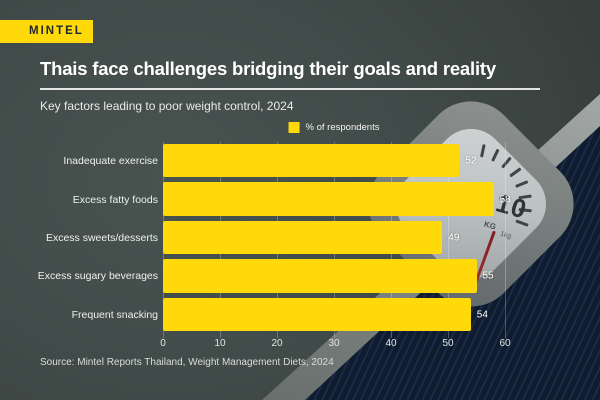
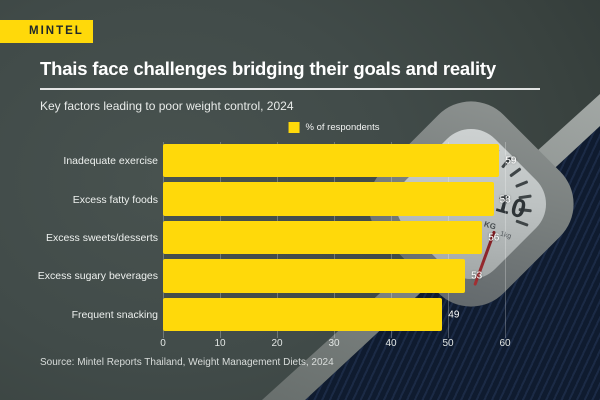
Inadequate exercise: 52 -> 59
Excess sweets/desserts: 49 -> 56
Excess sugary beverages: 55 -> 53
Frequent snacking: 54 -> 49
